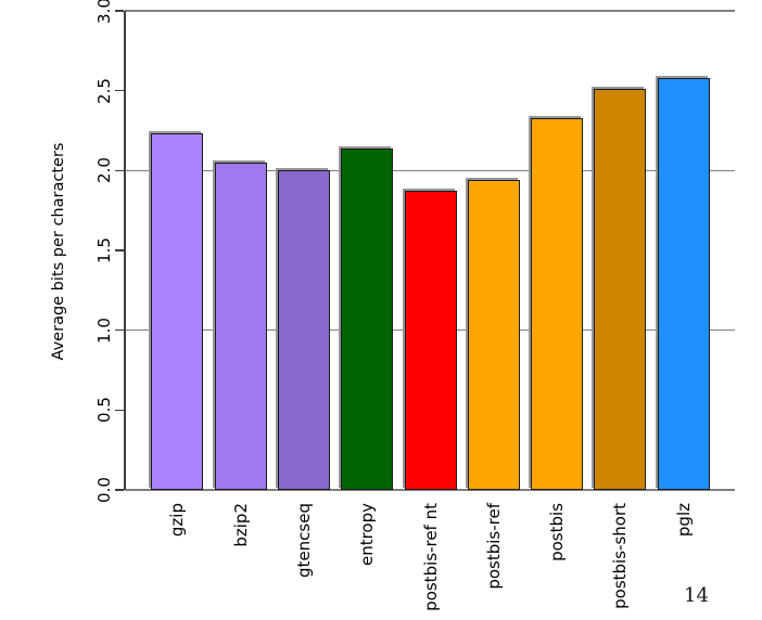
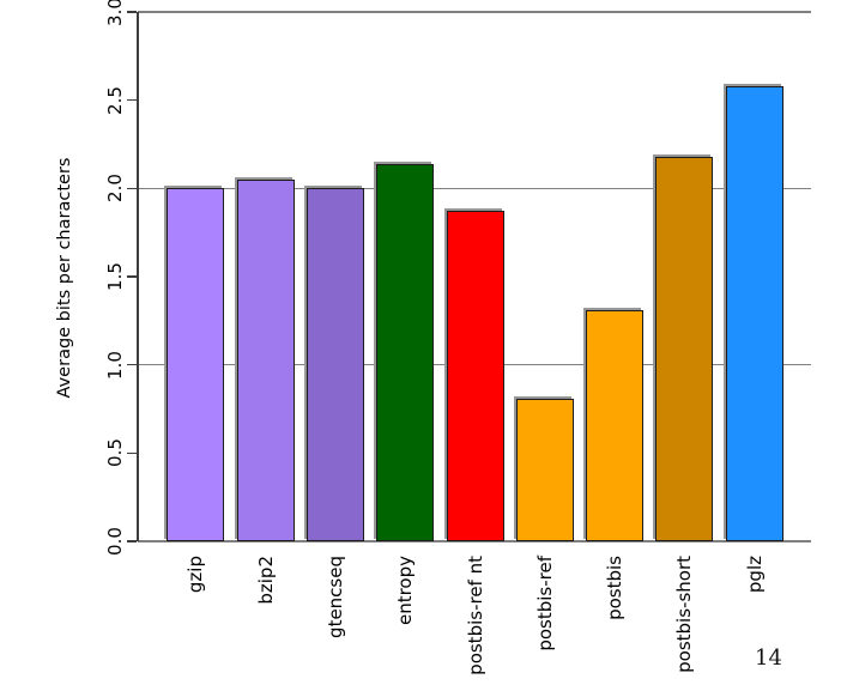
gzip: 2.23 -> 2.00
postbis-ref: 1.94 -> 0.81
postbis: 2.33 -> 1.31
postbis-short: 2.51 -> 2.18
